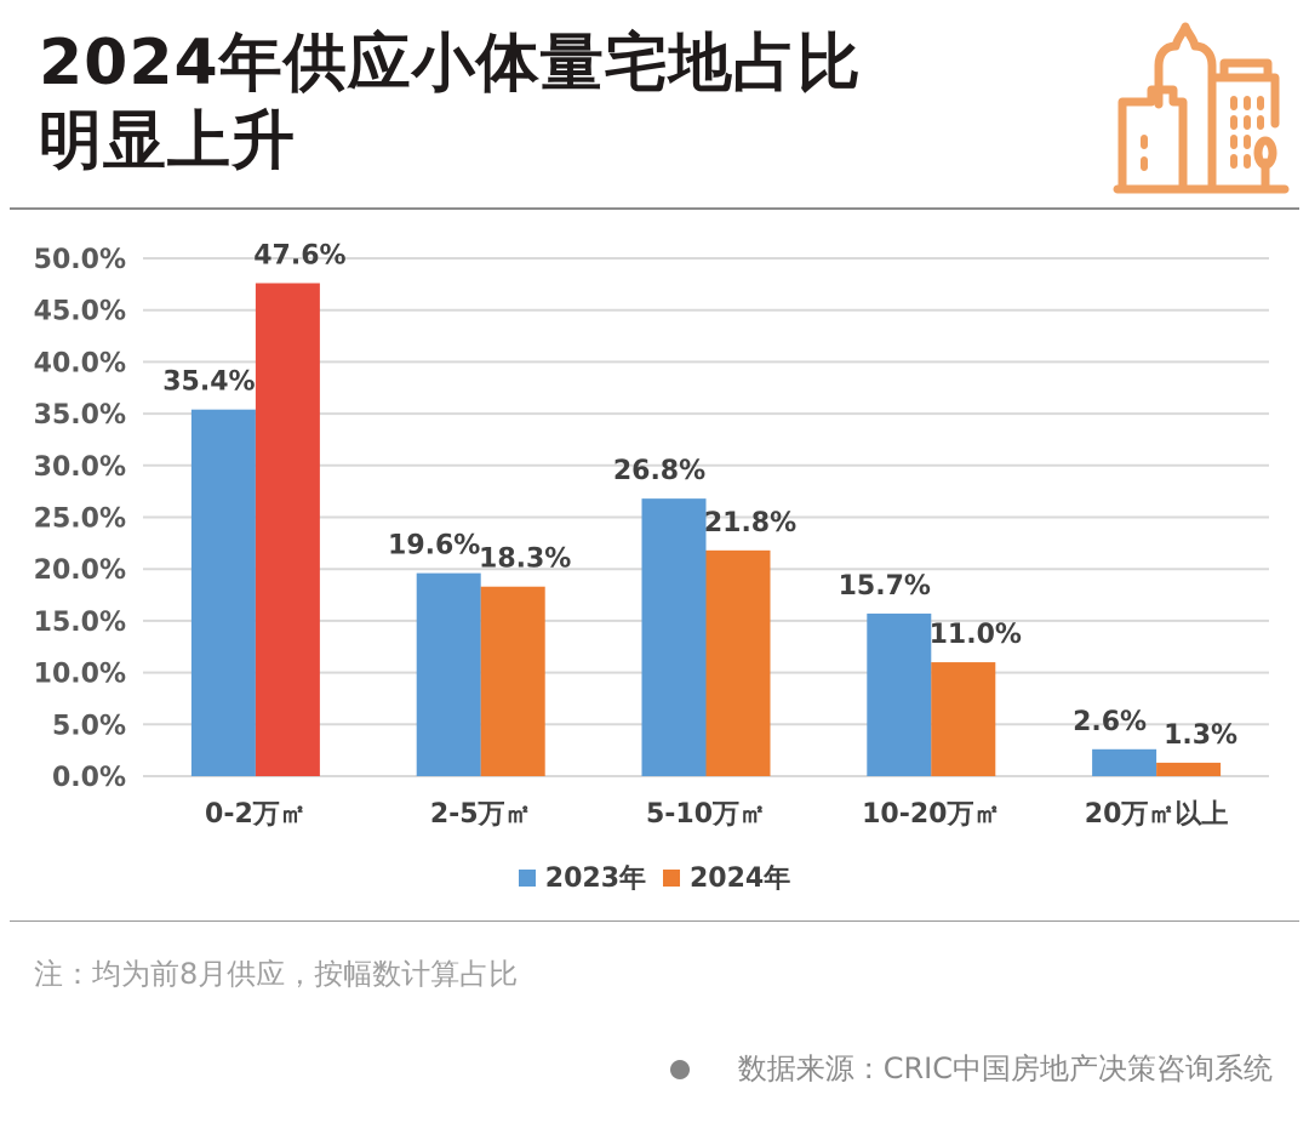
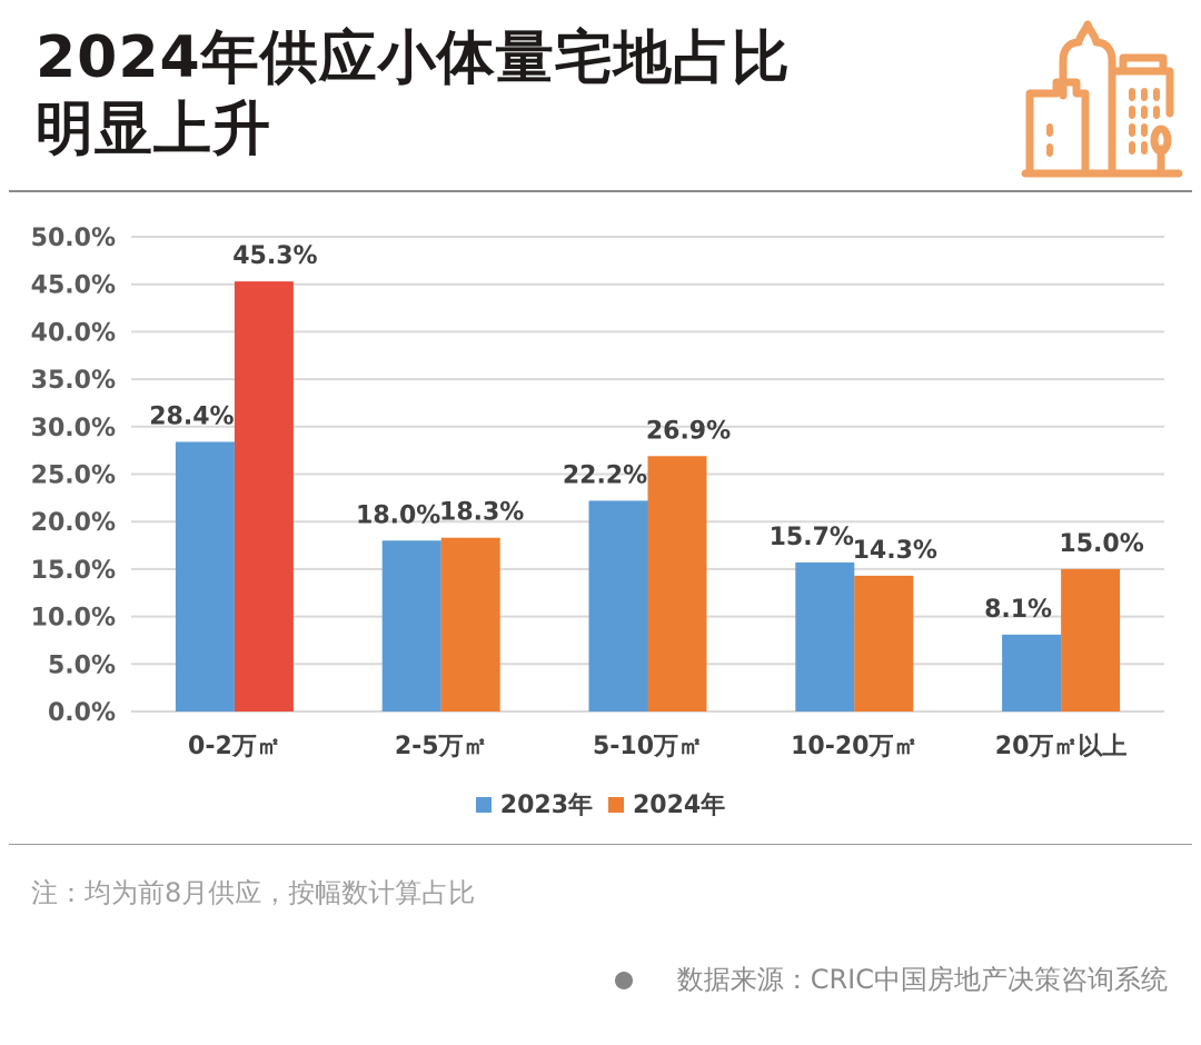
2023年/0-2万㎡: 35.4% -> 28.4%
2024年/0-2万㎡: 47.6% -> 45.3%
2023年/2-5万㎡: 19.6% -> 18.0%
2023年/5-10万㎡: 26.8% -> 22.2%
2024年/5-10万㎡: 21.8% -> 26.9%
2024年/10-20万㎡: 11.0% -> 14.3%
2023年/20万㎡以上: 2.6% -> 8.1%
2024年/20万㎡以上: 1.3% -> 15.0%
